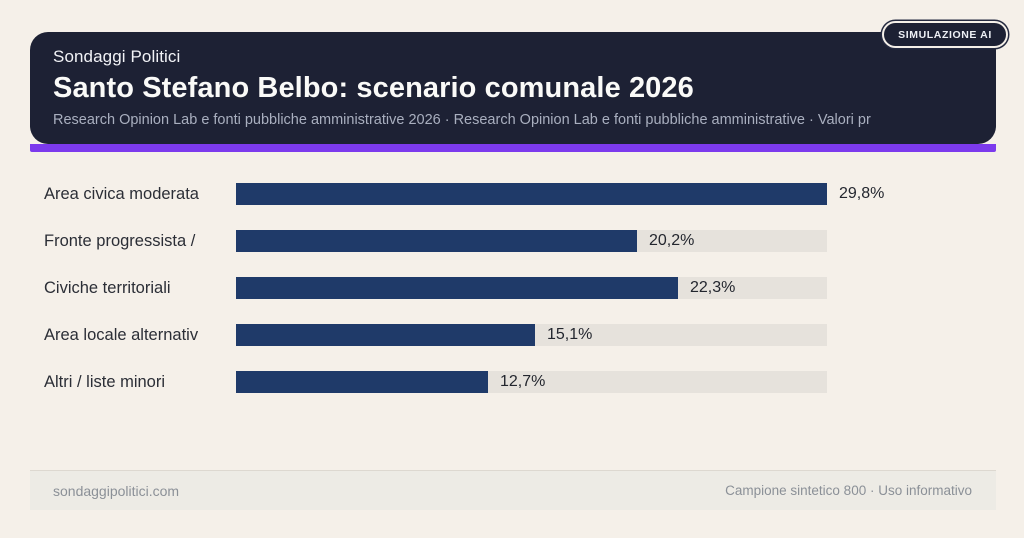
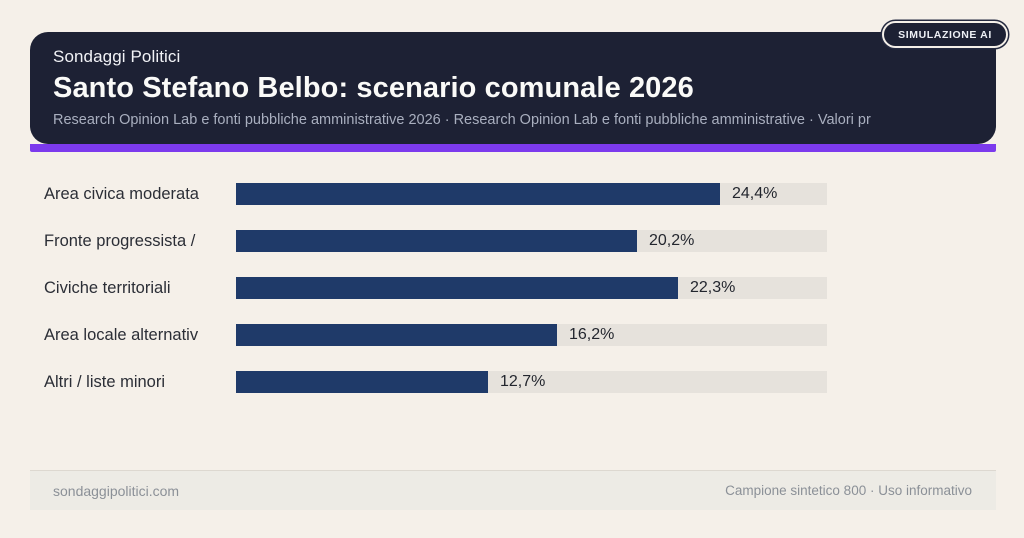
Area civica moderata: 29,8% -> 24,4%
Area locale alternativ: 15,1% -> 16,2%
